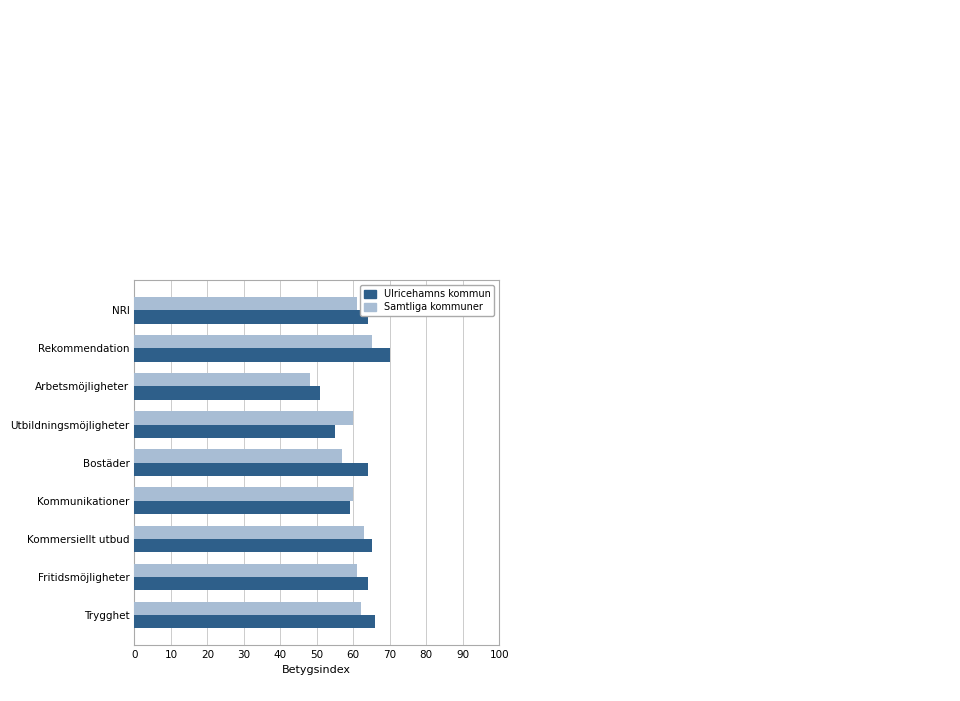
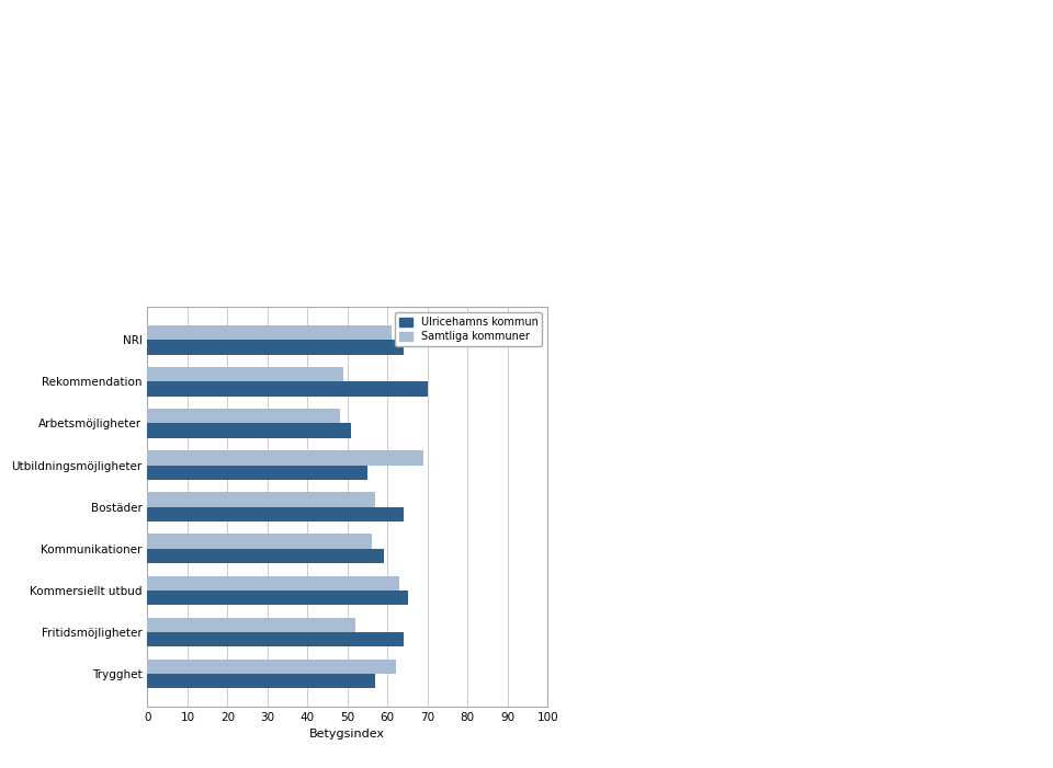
Samtliga kommuner/Rekommendation: 65 -> 49
Samtliga kommuner/Utbildningsmöjligheter: 60 -> 69
Samtliga kommuner/Kommunikationer: 60 -> 56
Samtliga kommuner/Fritidsmöjligheter: 61 -> 52
Ulricehamns kommun/Trygghet: 66 -> 57
